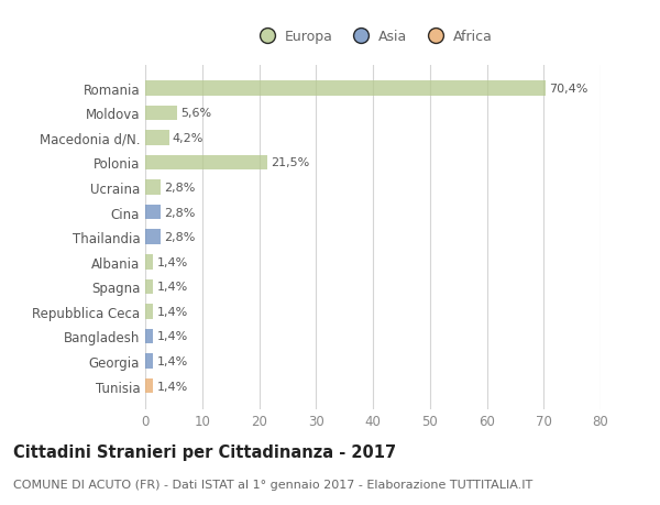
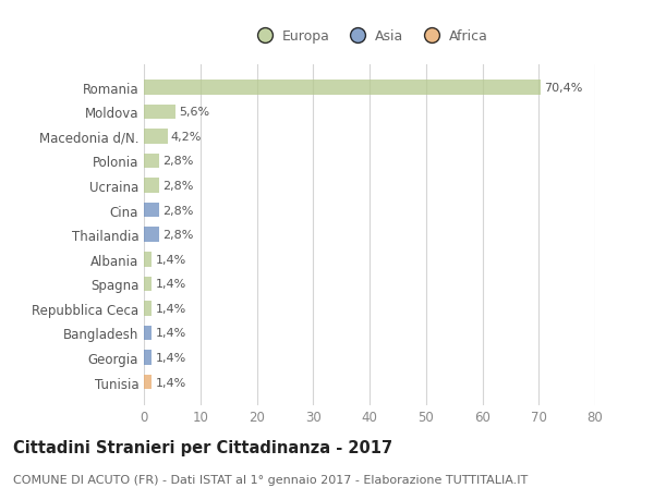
Polonia: 21,5% -> 2,8%
